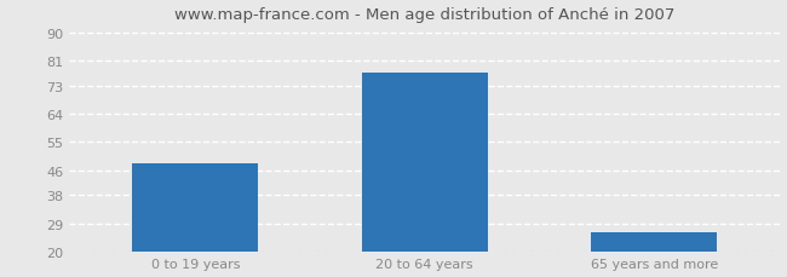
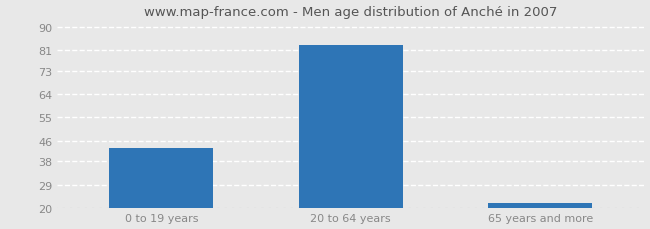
0 to 19 years: 48 -> 43
20 to 64 years: 77 -> 83
65 years and more: 26 -> 22
